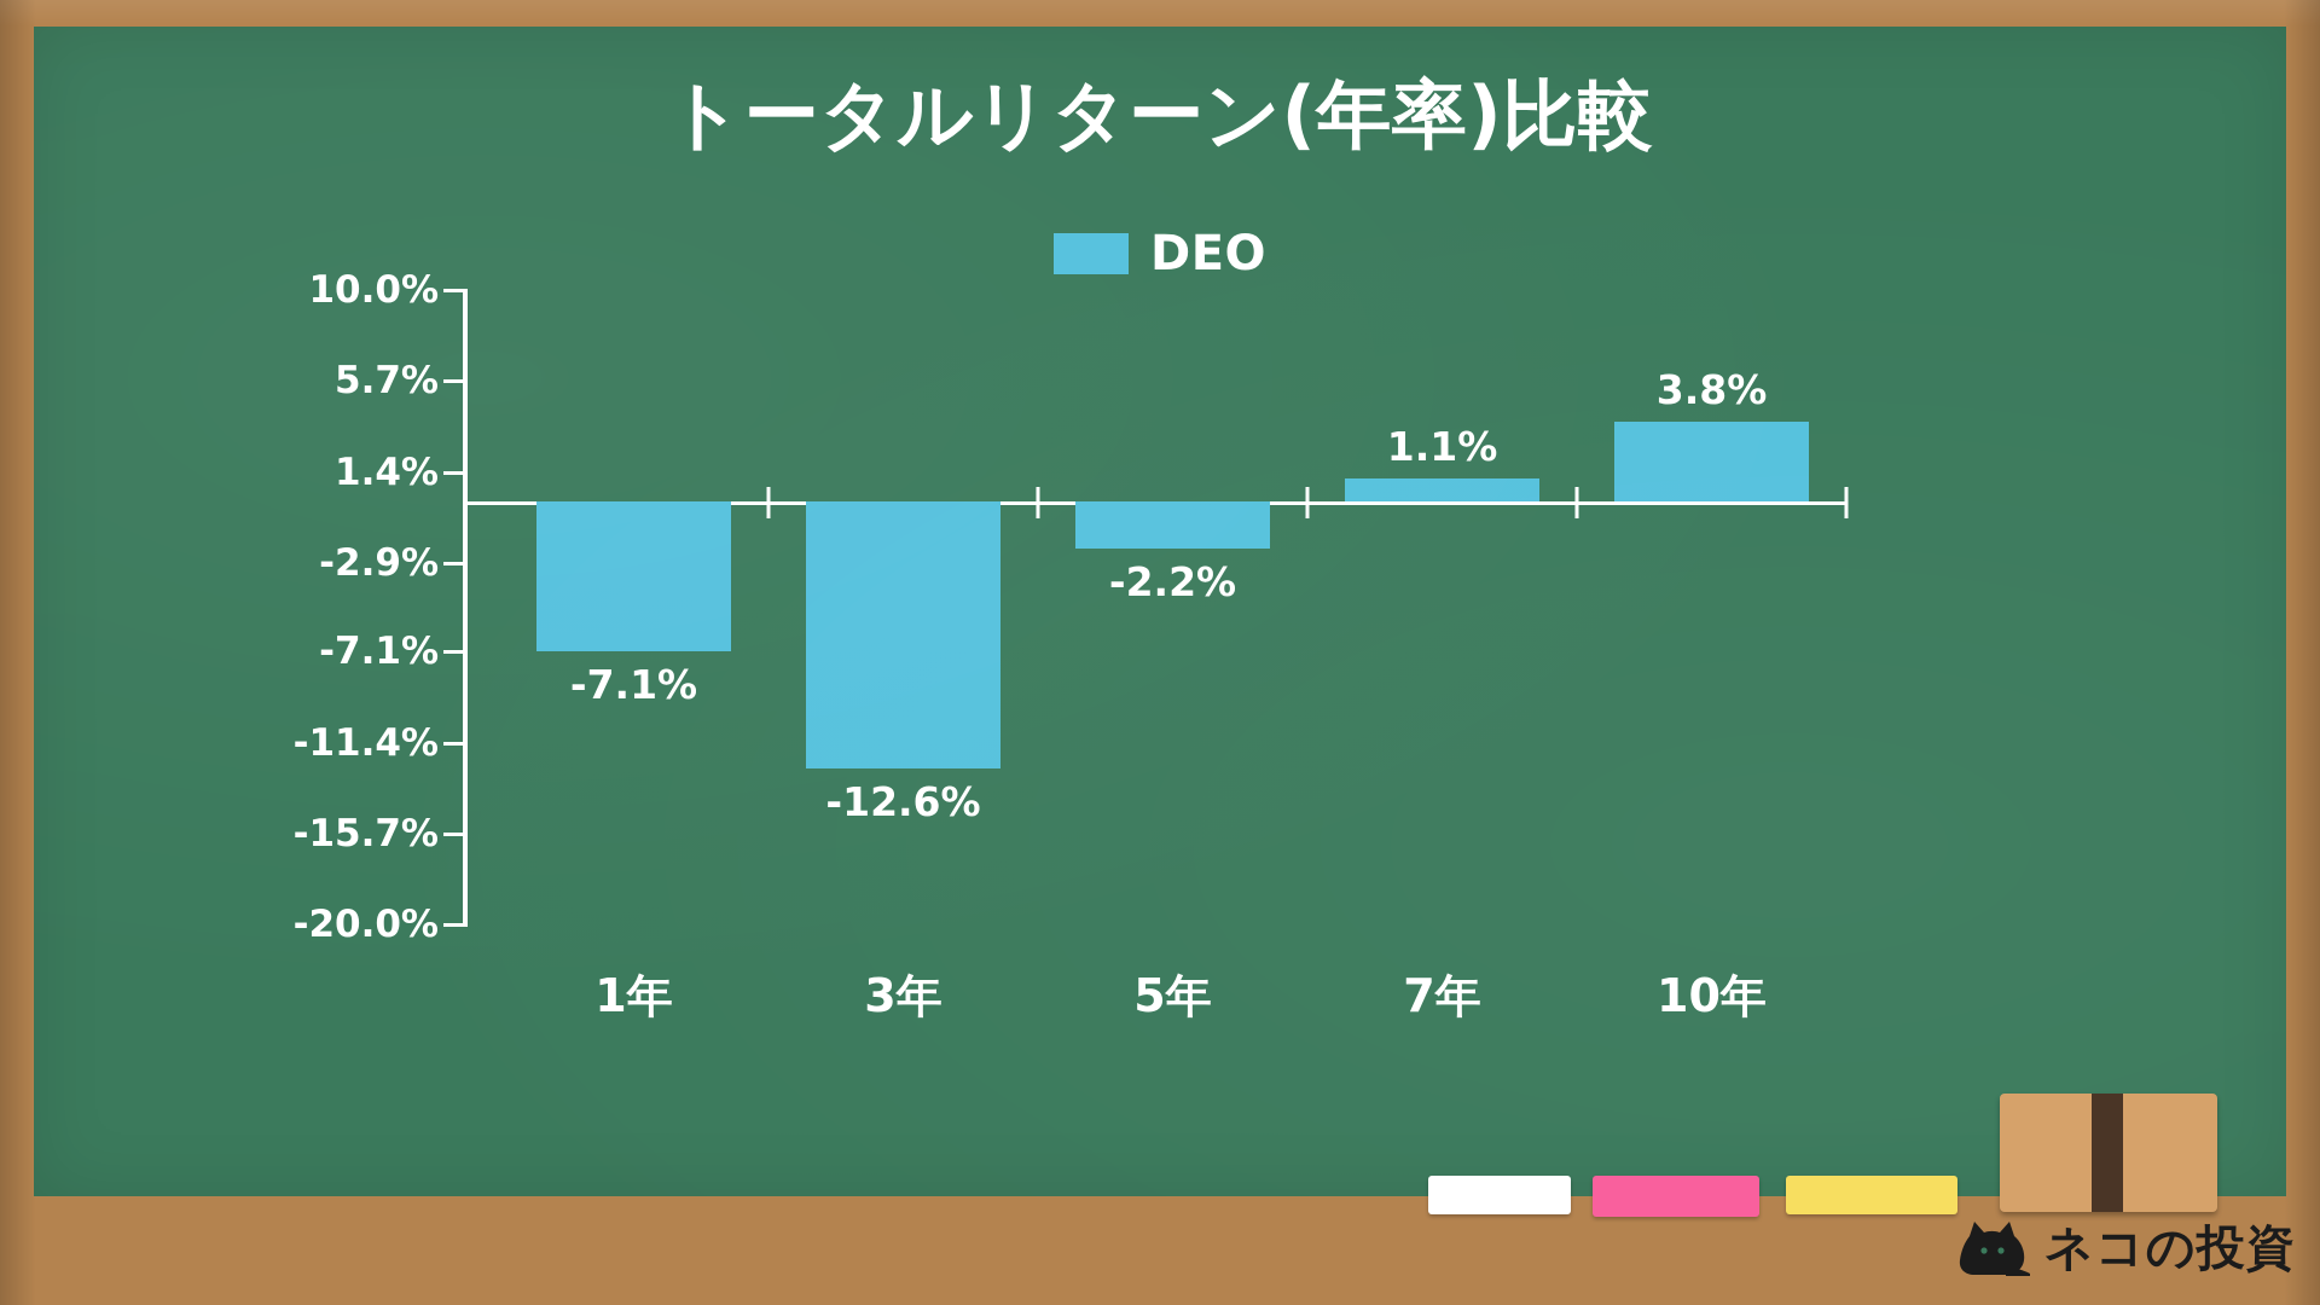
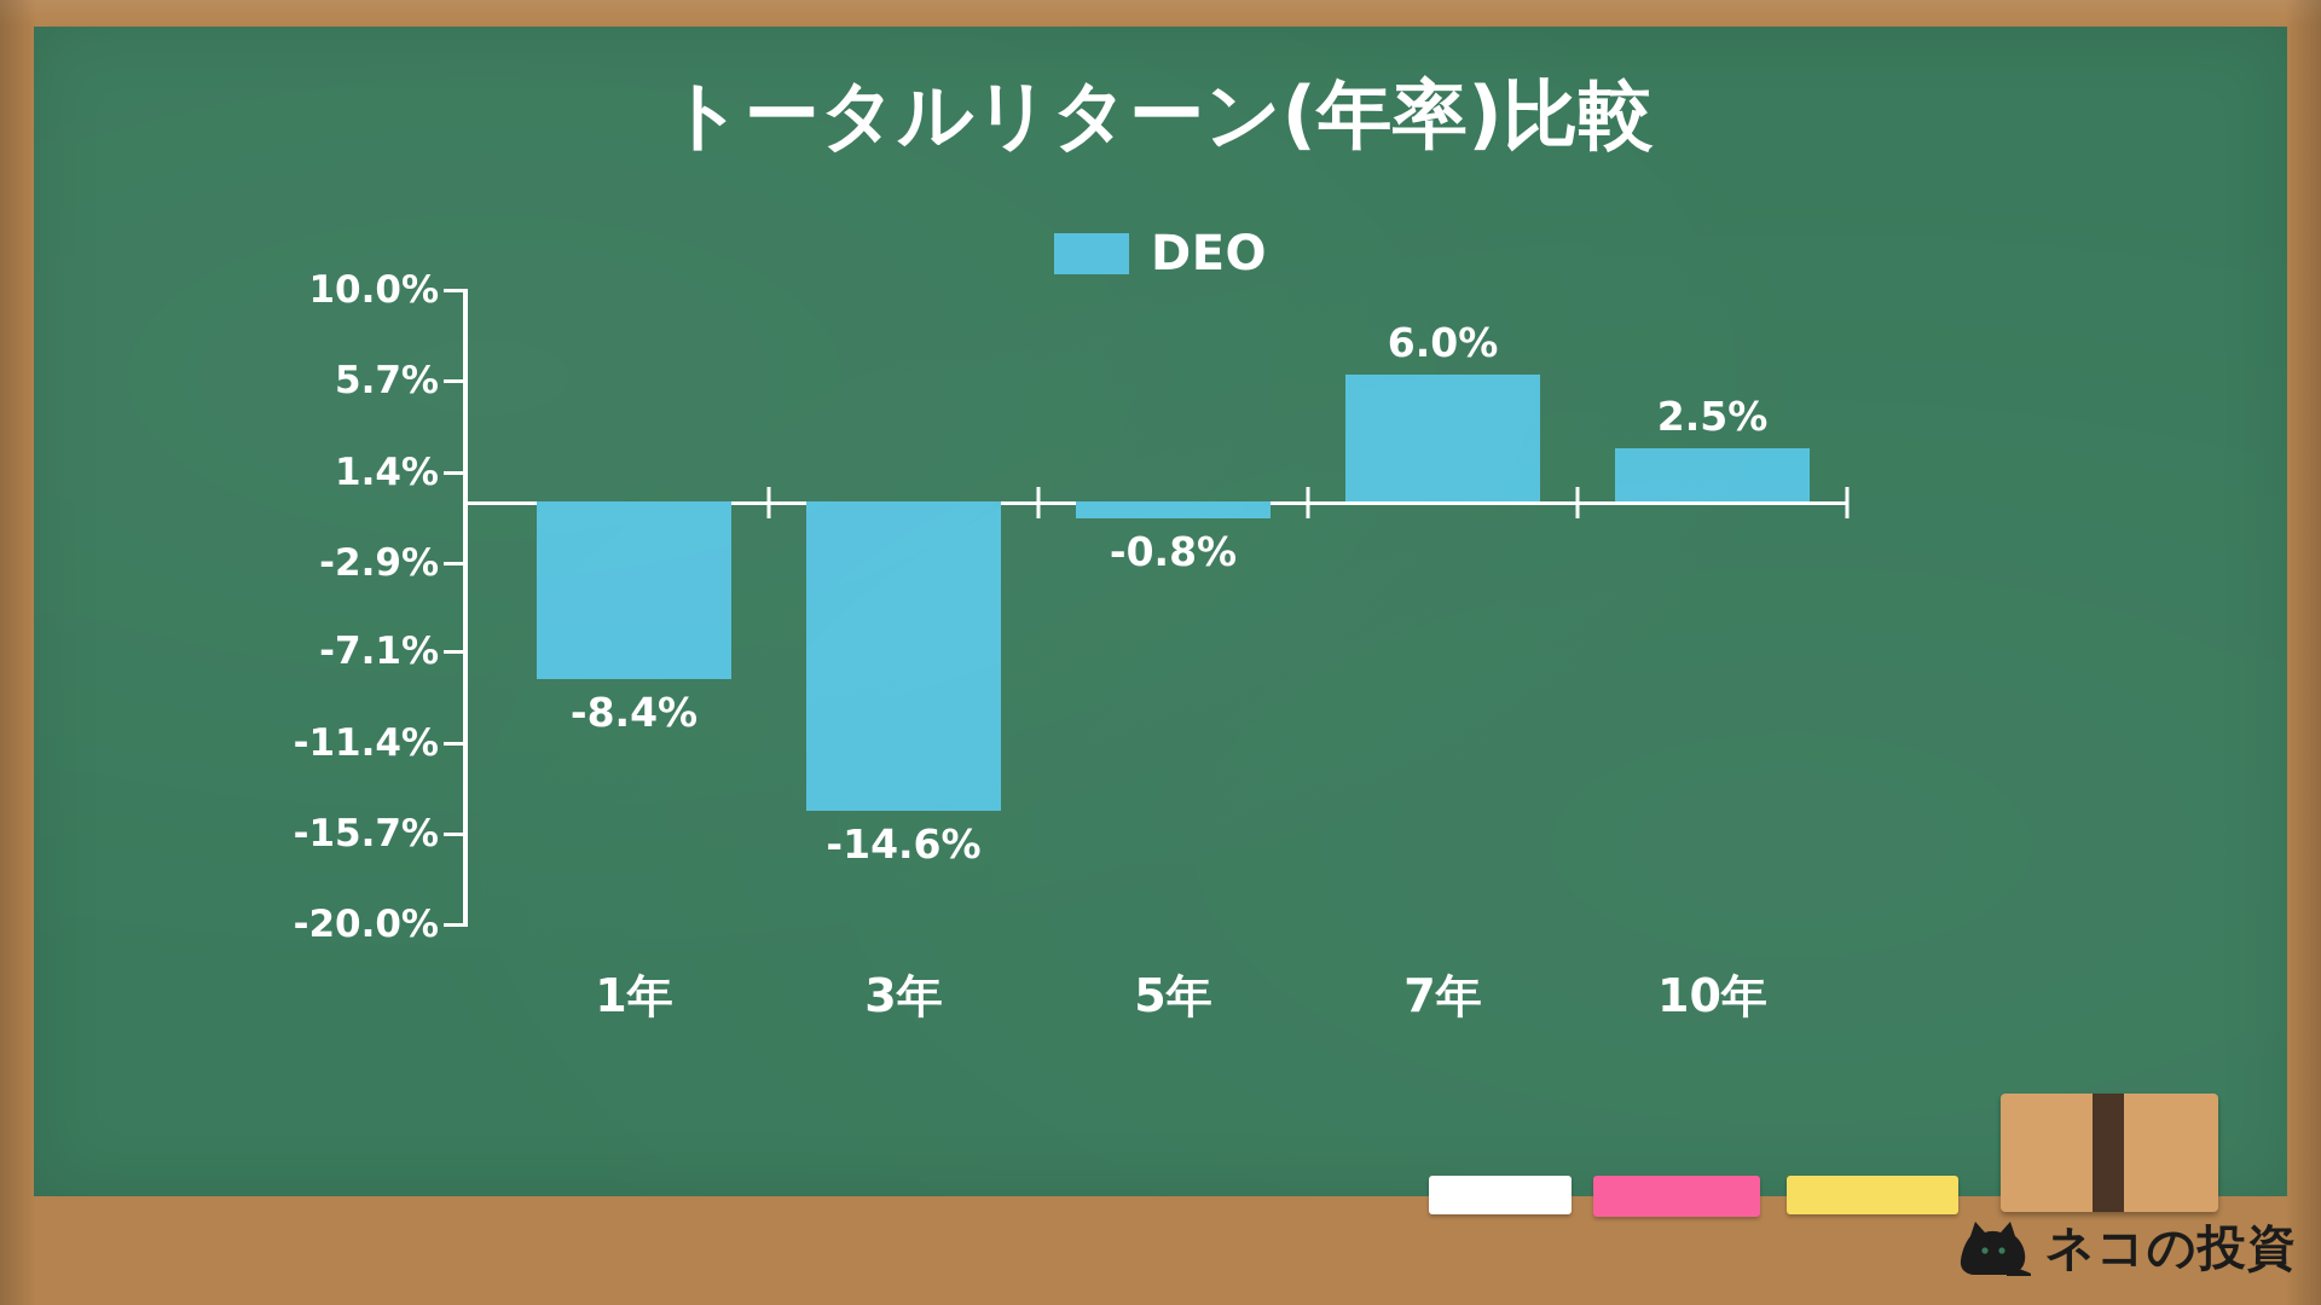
1年: -7.1% -> -8.4%
3年: -12.6% -> -14.6%
5年: -2.2% -> -0.8%
7年: 1.1% -> 6.0%
10年: 3.8% -> 2.5%
